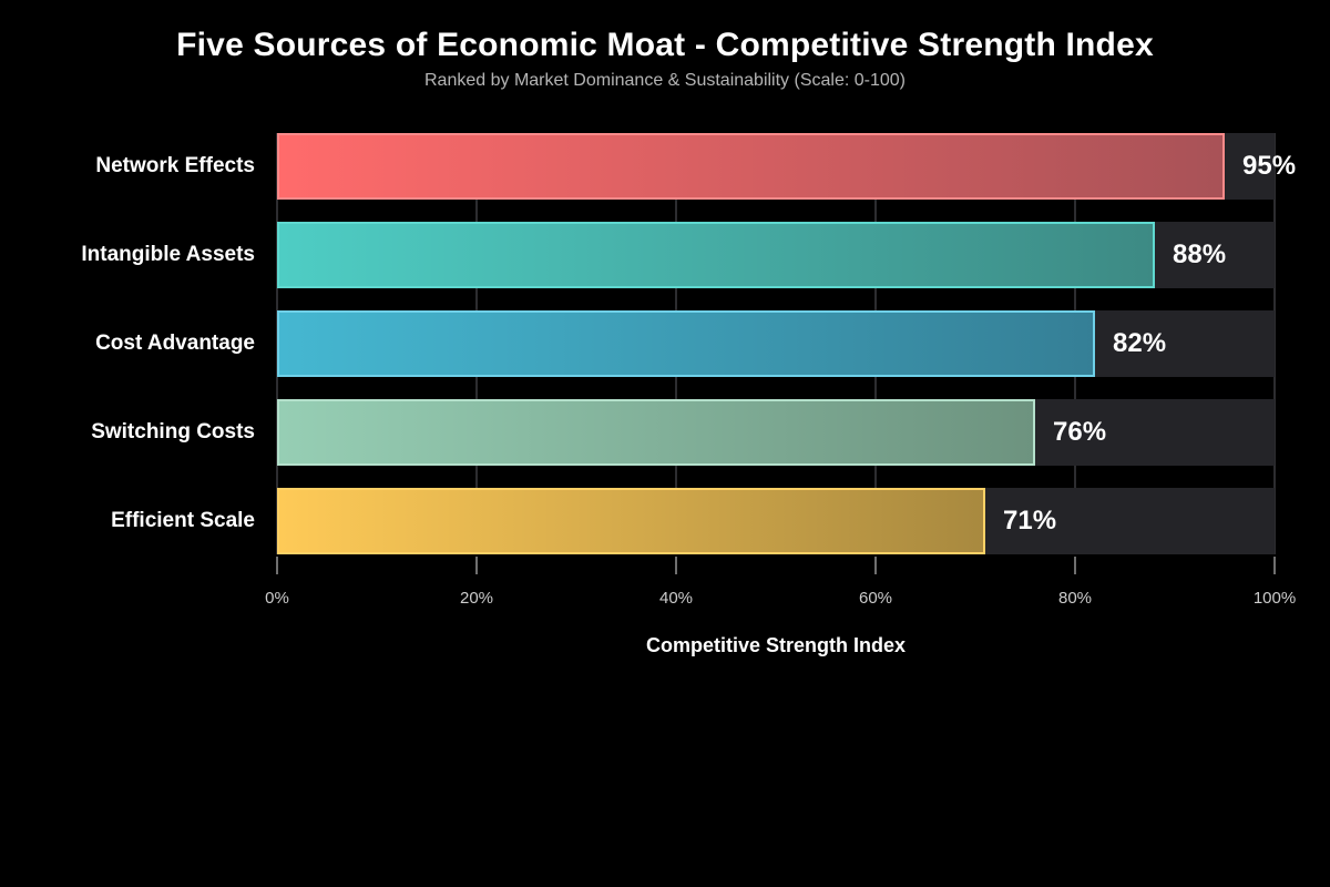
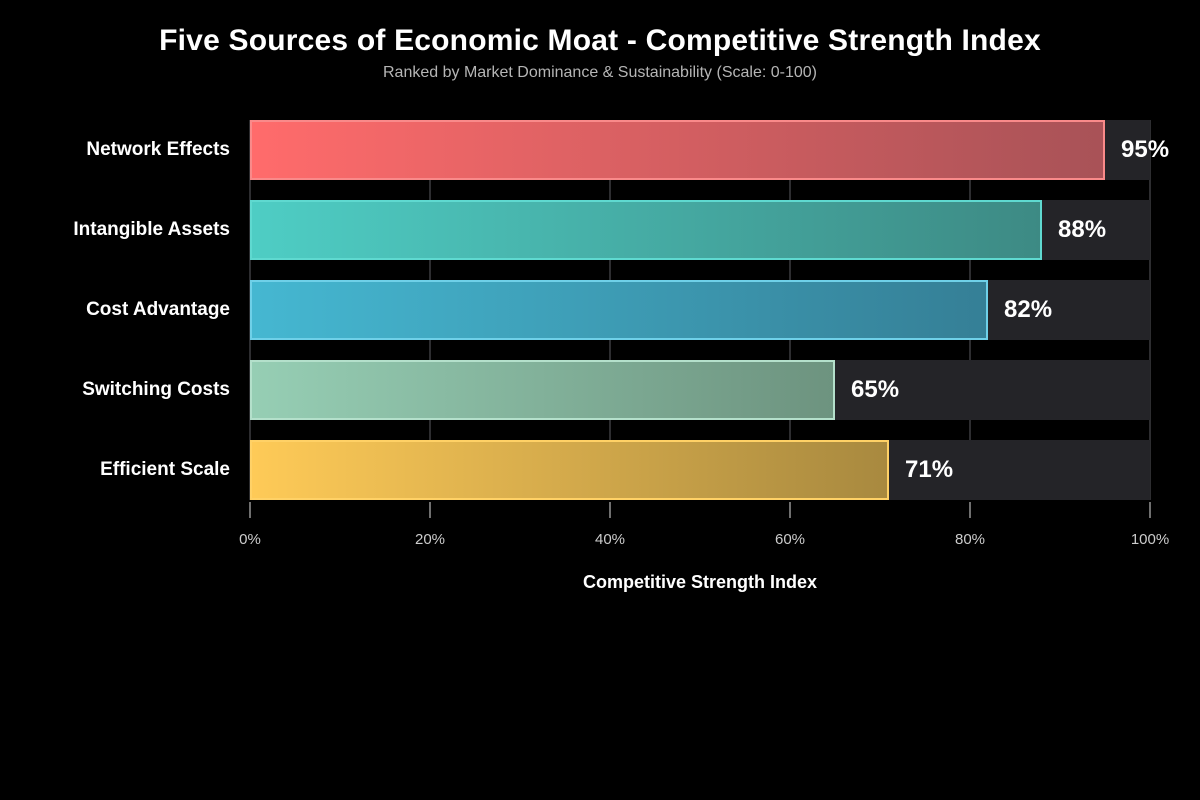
Switching Costs: 76% -> 65%
